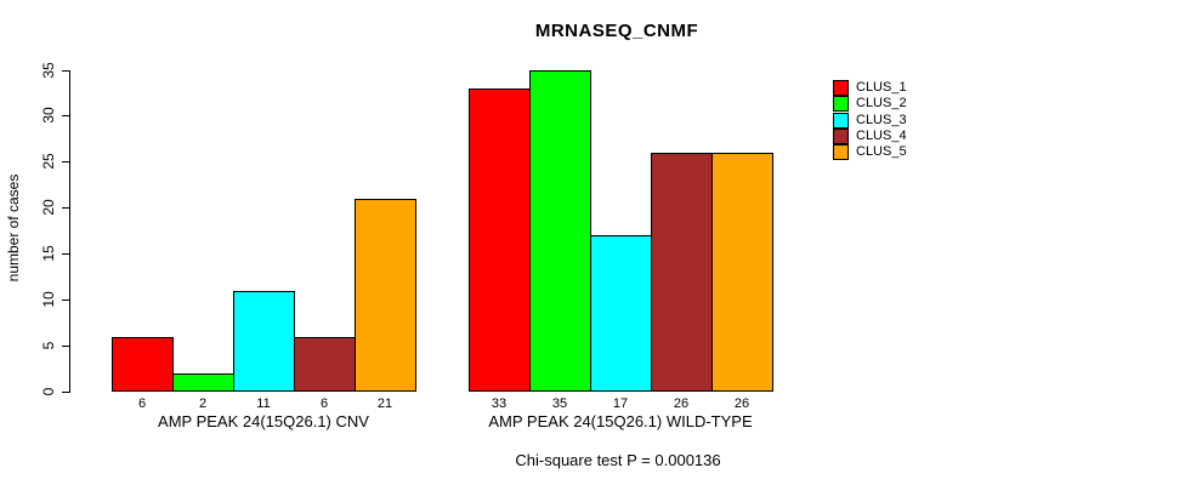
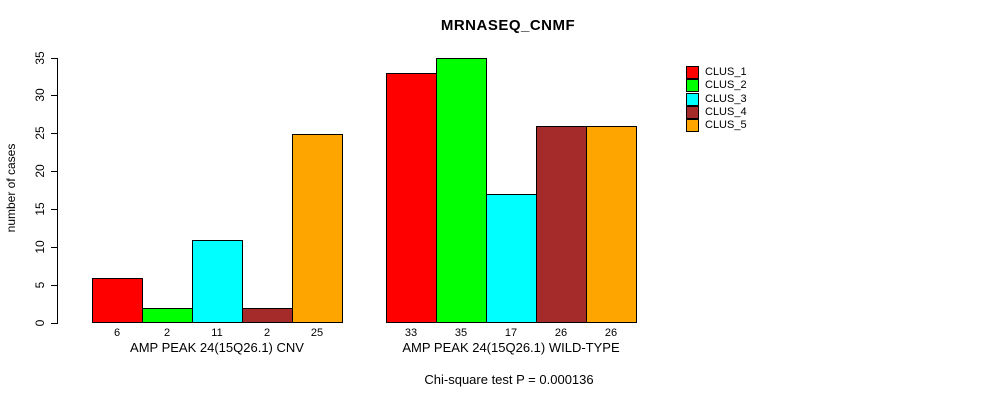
CLUS_4/AMP PEAK 24(15Q26.1) CNV: 6 -> 2
CLUS_5/AMP PEAK 24(15Q26.1) CNV: 21 -> 25
